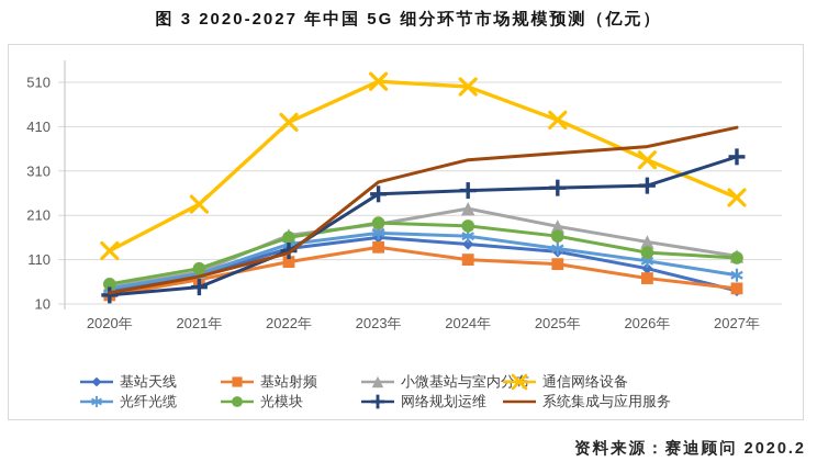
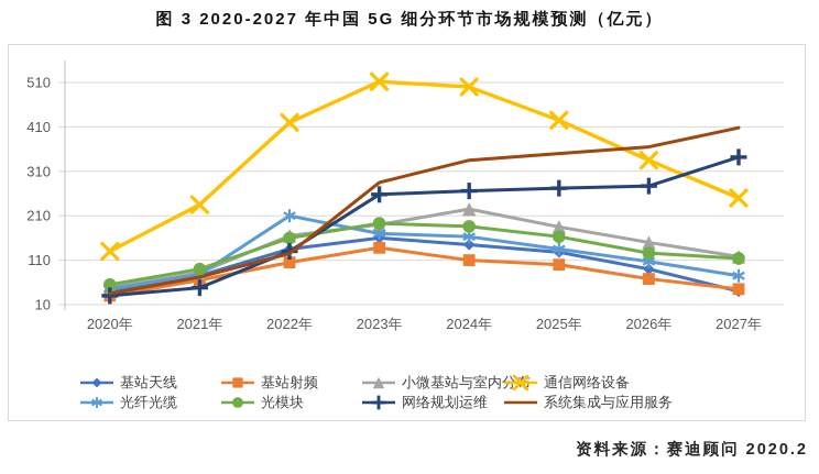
光纤光缆/2022年: 140 -> 210
